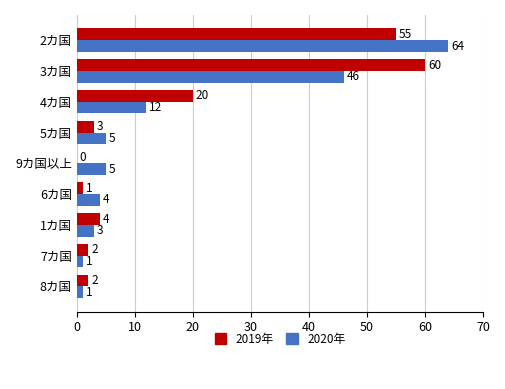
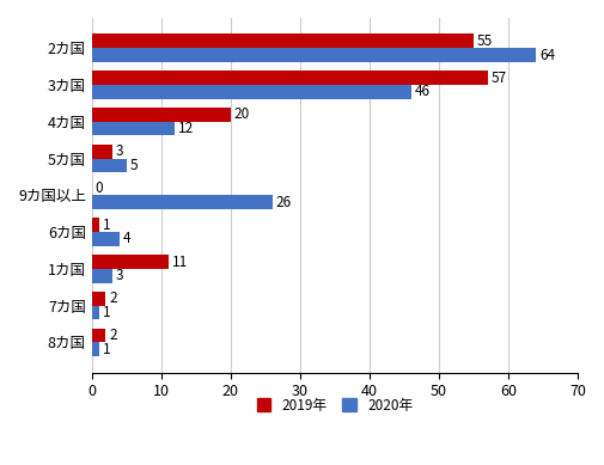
2019年/3カ国: 60 -> 57
2020年/9カ国以上: 5 -> 26
2019年/1カ国: 4 -> 11
